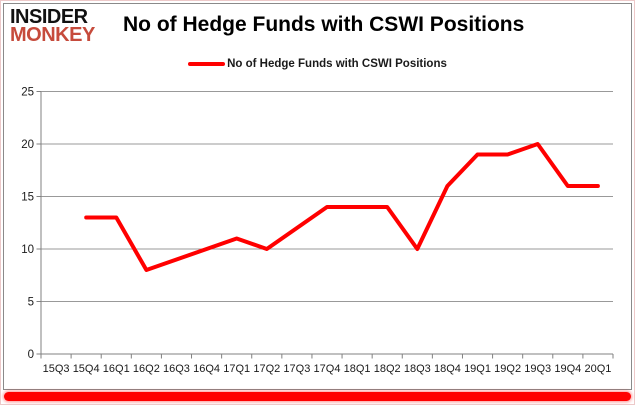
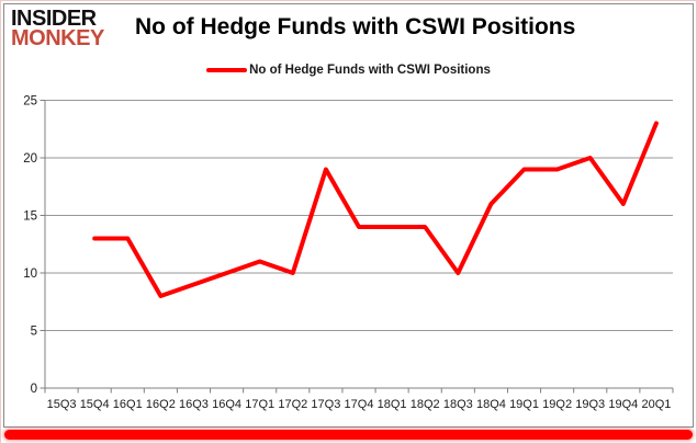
17Q3: 12 -> 19
20Q1: 16 -> 23
